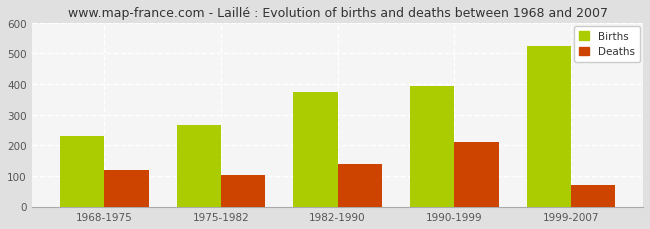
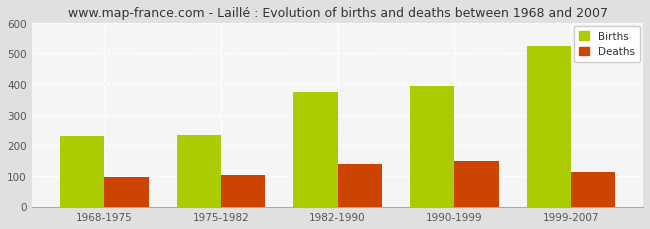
Deaths/1968-1975: 120 -> 98
Births/1975-1982: 265 -> 235
Deaths/1990-1999: 210 -> 148
Deaths/1999-2007: 70 -> 112
